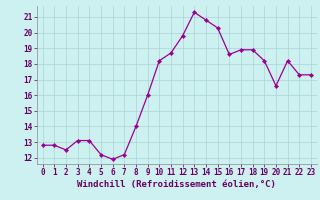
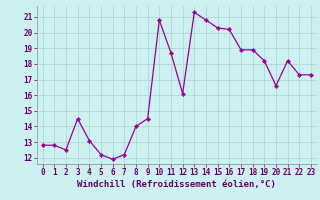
3: 13.1 -> 14.5
9: 16.0 -> 14.5
10: 18.2 -> 20.8
12: 19.8 -> 16.1
16: 18.6 -> 20.2
